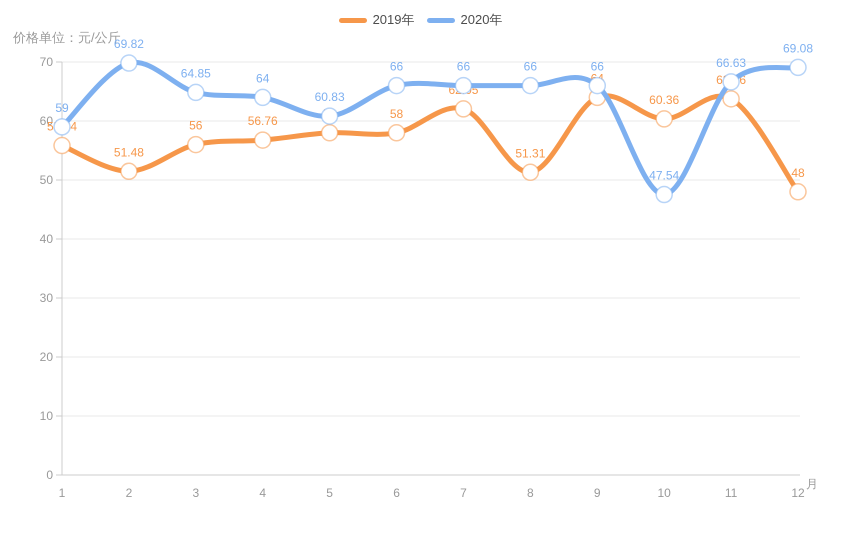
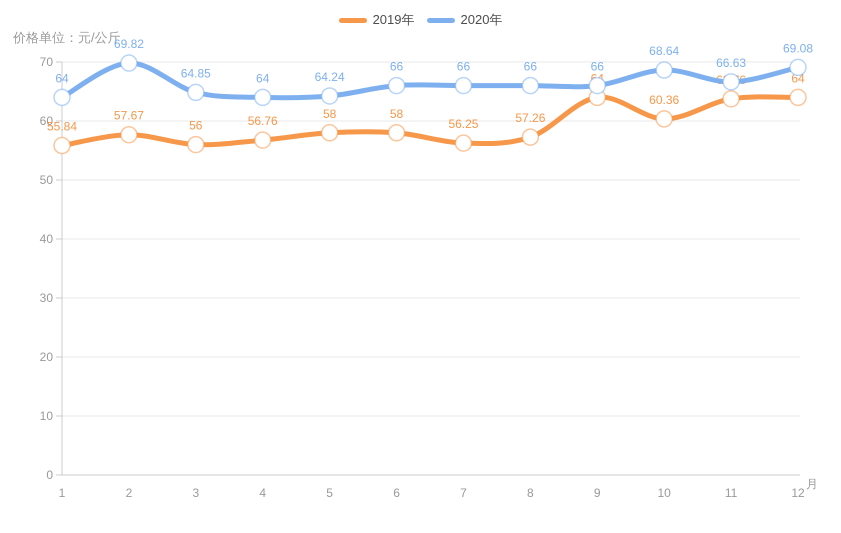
2020年/1: 59 -> 64
2019年/2: 51.48 -> 57.67
2020年/5: 60.83 -> 64.24
2019年/7: 62.05 -> 56.25
2019年/8: 51.31 -> 57.26
2020年/10: 47.54 -> 68.64
2019年/12: 48 -> 64
